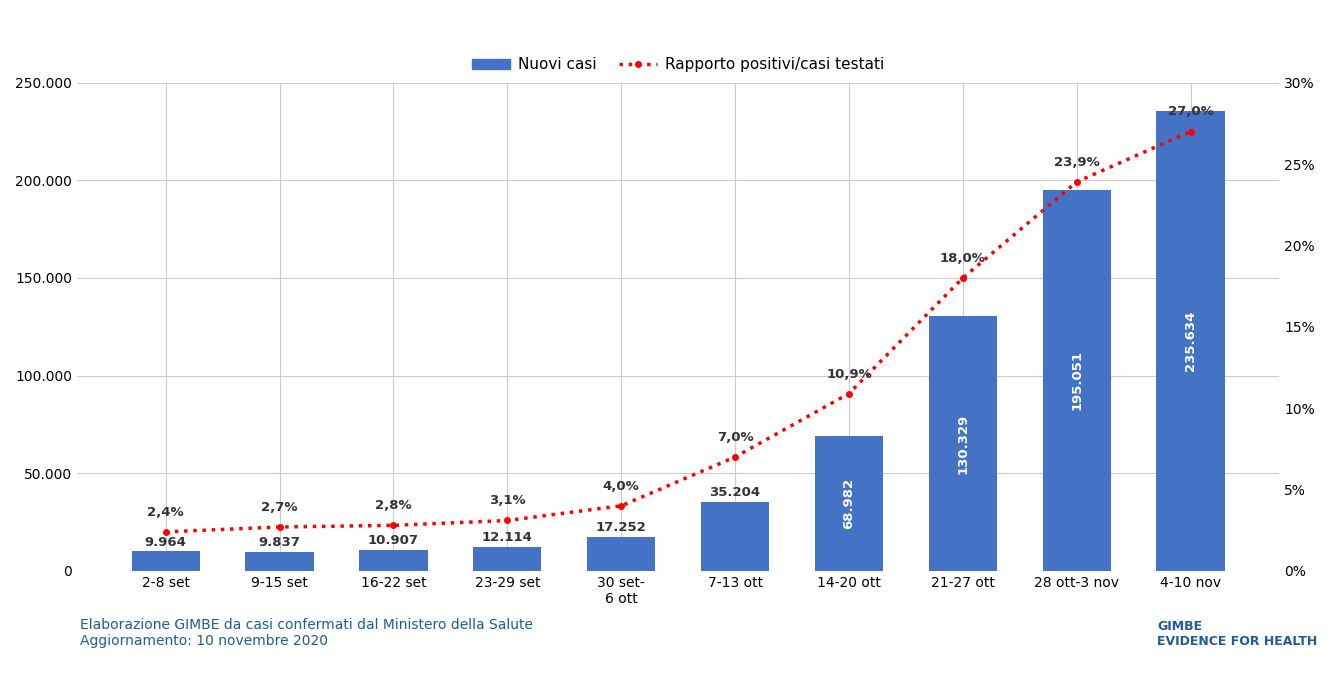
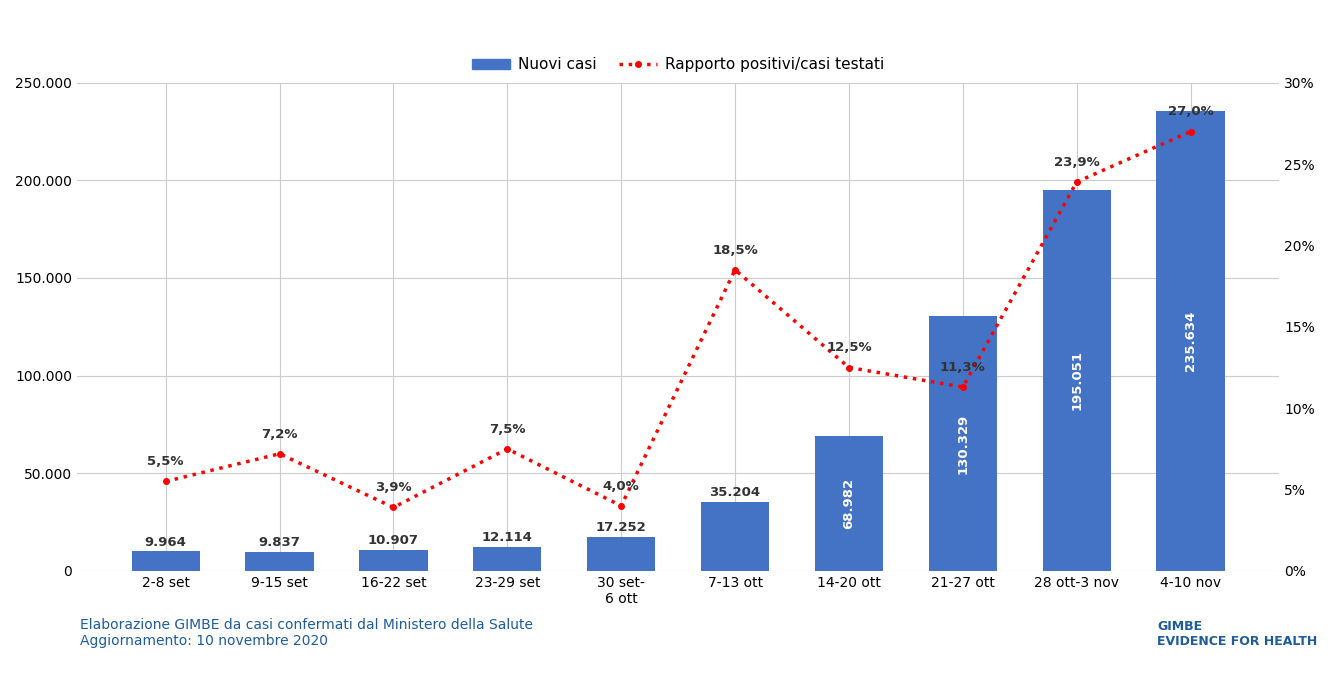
Rapporto positivi/casi testati/2-8 set: 2,4% -> 5,5%
Rapporto positivi/casi testati/9-15 set: 2,7% -> 7,2%
Rapporto positivi/casi testati/16-22 set: 2,8% -> 3,9%
Rapporto positivi/casi testati/23-29 set: 3,1% -> 7,5%
Rapporto positivi/casi testati/7-13 ott: 7,0% -> 18,5%
Rapporto positivi/casi testati/14-20 ott: 10,9% -> 12,5%
Rapporto positivi/casi testati/21-27 ott: 18,0% -> 11,3%
